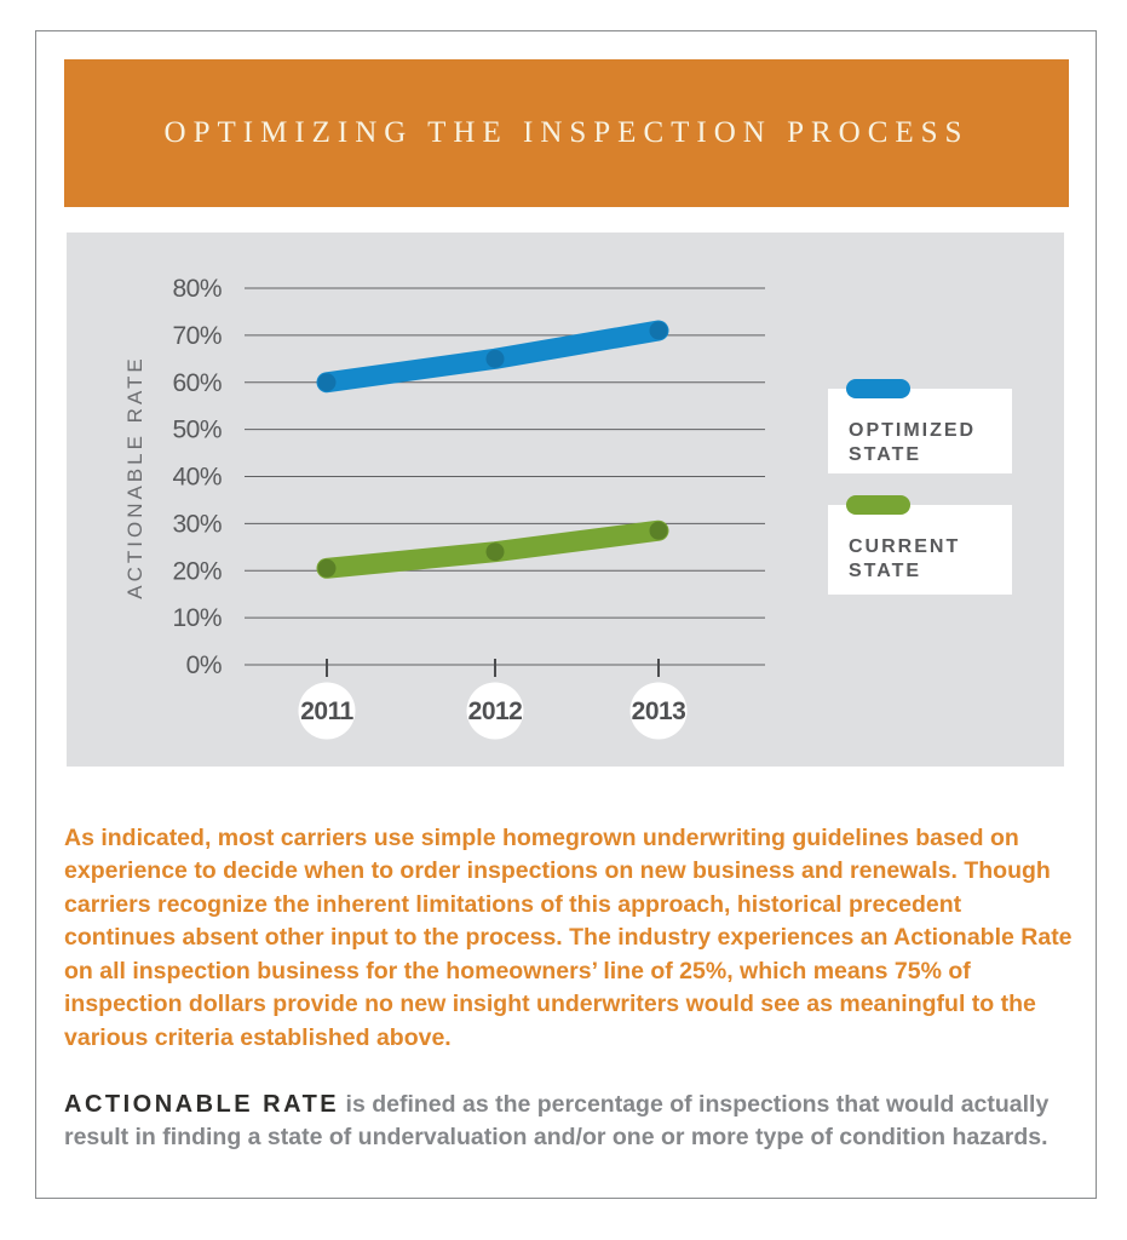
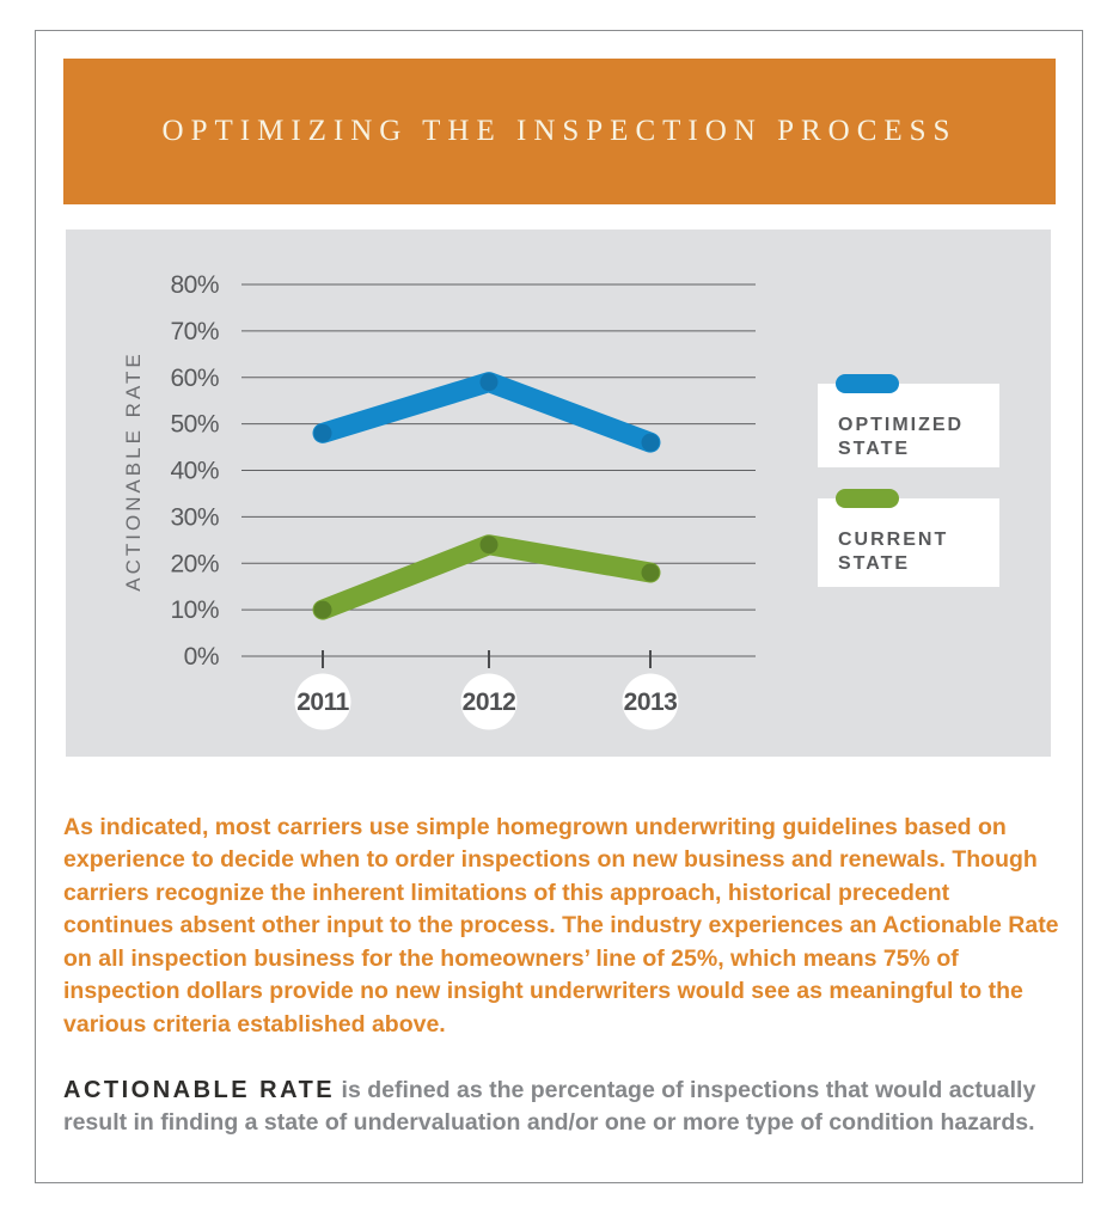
OPTIMIZED STATE/2011: 60% -> 48%
CURRENT STATE/2011: 20% -> 10%
OPTIMIZED STATE/2012: 65% -> 59%
OPTIMIZED STATE/2013: 71% -> 46%
CURRENT STATE/2013: 28% -> 18%
